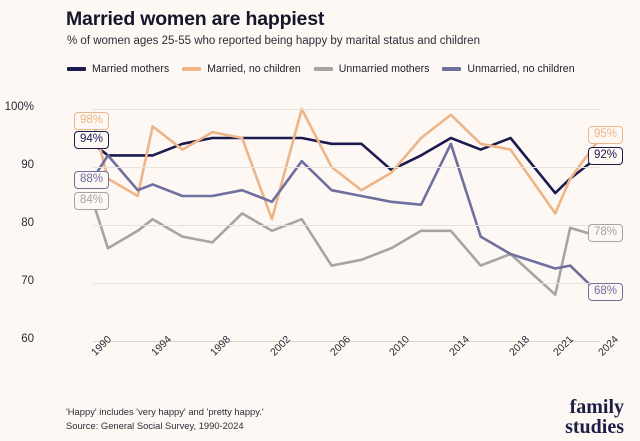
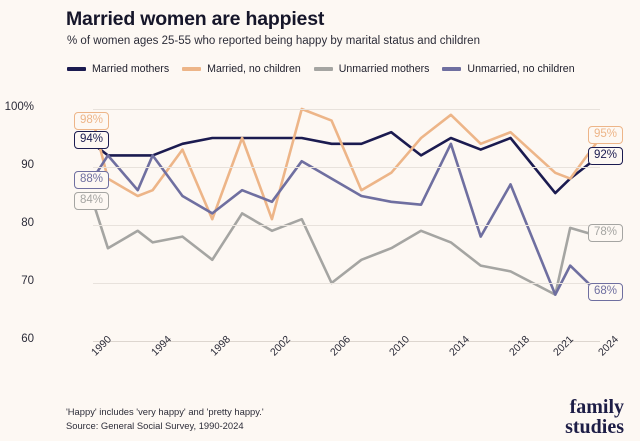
Married, no children/1994: 97% -> 86%
Unmarried mothers/1994: 81% -> 77%
Unmarried, no children/1994: 87% -> 92%
Married, no children/1998: 96% -> 81%
Unmarried mothers/1998: 77% -> 74%
Unmarried, no children/1998: 85% -> 82%
Married, no children/2006: 90% -> 98%
Unmarried mothers/2006: 73% -> 70%
Unmarried, no children/2006: 86% -> 88%
Married mothers/2010: 90% -> 96%
Unmarried mothers/2014: 79% -> 77%
Married, no children/2018: 93% -> 96%
Unmarried mothers/2018: 75% -> 72%
Unmarried, no children/2018: 75% -> 87%
Married, no children/2021: 82% -> 89%
Unmarried, no children/2021: 72% -> 68%
